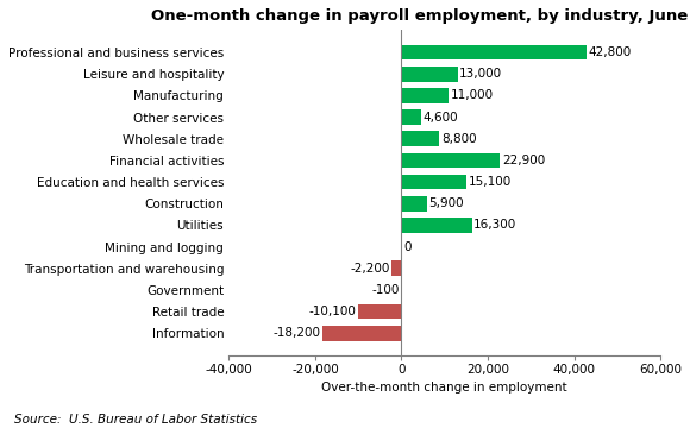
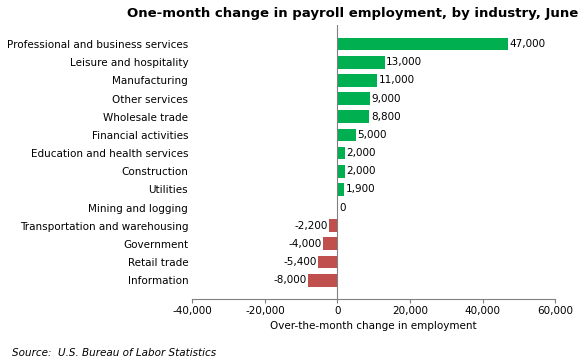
Professional and business services: 42,800 -> 47,000
Other services: 4,600 -> 9,000
Financial activities: 22,900 -> 5,000
Education and health services: 15,100 -> 2,000
Construction: 5,900 -> 2,000
Utilities: 16,300 -> 1,900
Government: -100 -> -4,000
Retail trade: -10,100 -> -5,400
Information: -18,200 -> -8,000
